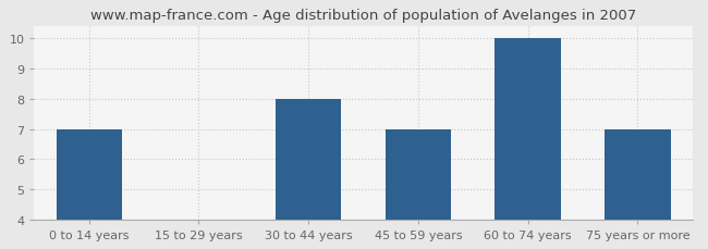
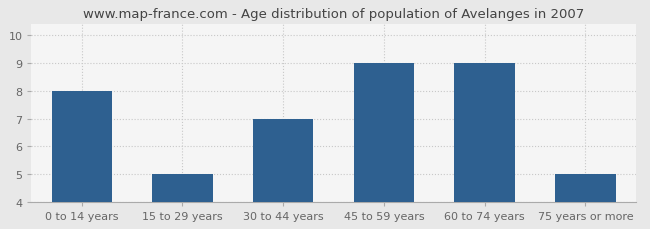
0 to 14 years: 7 -> 8
15 to 29 years: 4 -> 5
30 to 44 years: 8 -> 7
45 to 59 years: 7 -> 9
60 to 74 years: 10 -> 9
75 years or more: 7 -> 5
